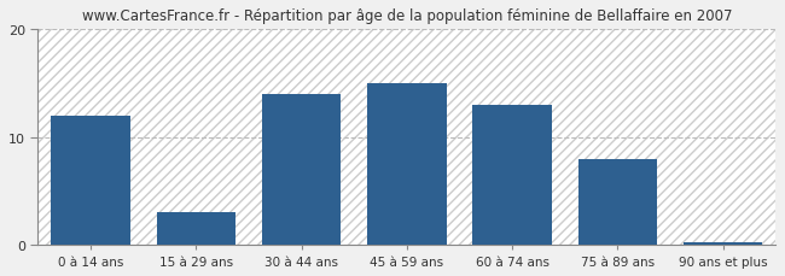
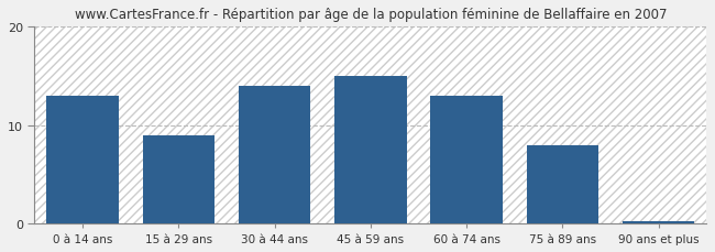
0 à 14 ans: 12.0 -> 13.0
15 à 29 ans: 3.0 -> 9.0
